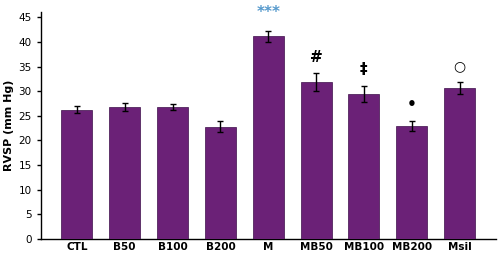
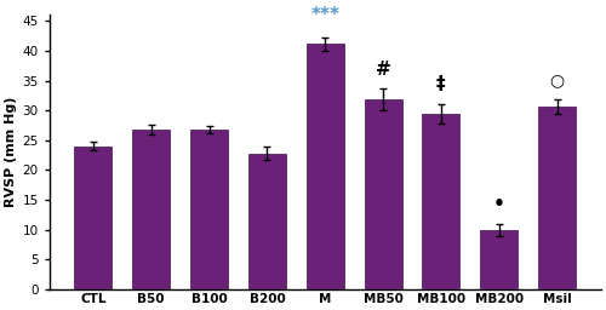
CTL: 26.2 -> 24.0
MB200: 23.0 -> 10.0
